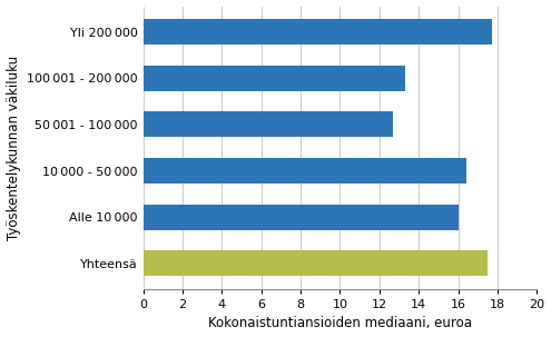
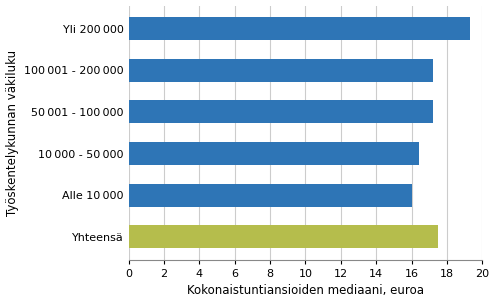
Yli 200 000: 17.7 -> 19.3
100 001 - 200 000: 13.3 -> 17.2
50 001 - 100 000: 12.7 -> 17.2
